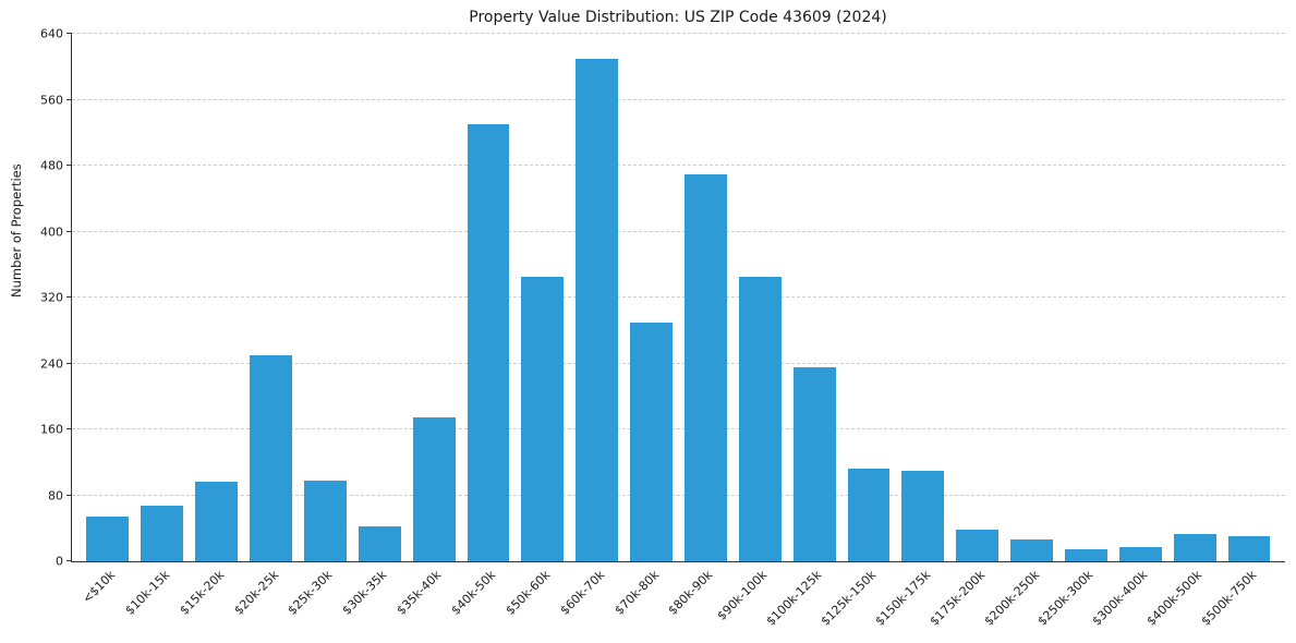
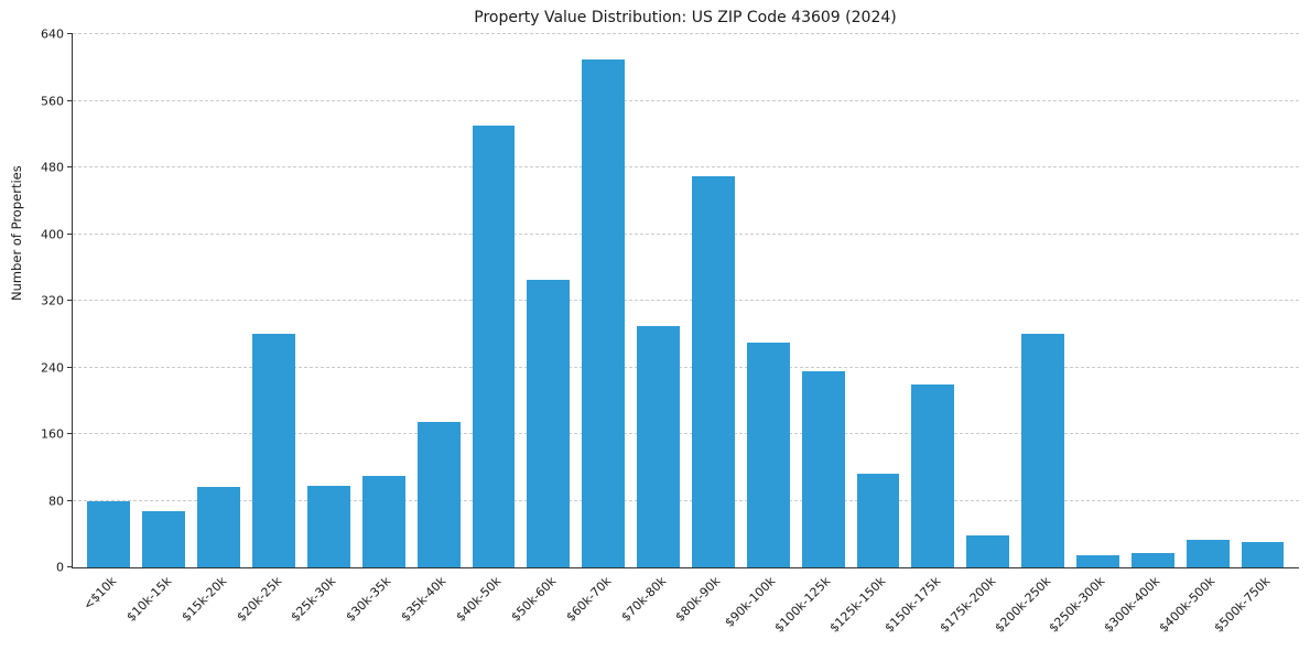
<$10k: 50 -> 80
$20k-25k: 250 -> 280
$30k-35k: 40 -> 110
$90k-100k: 340 -> 270
$150k-175k: 110 -> 220
$200k-250k: 30 -> 280
